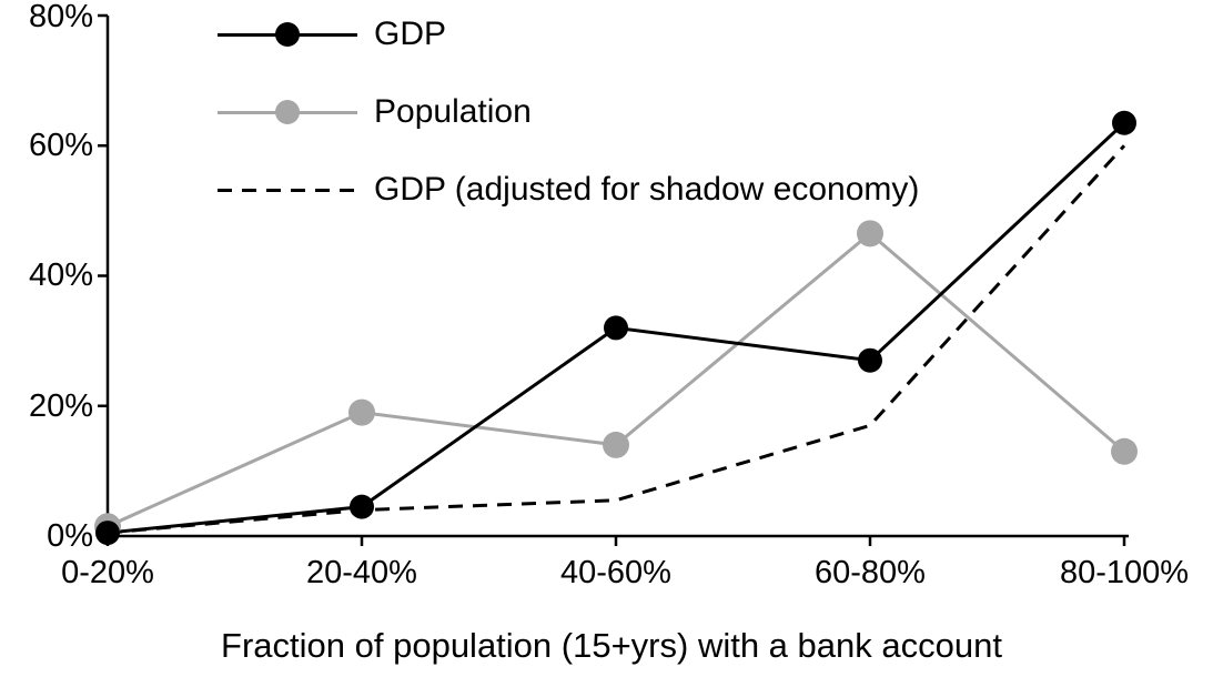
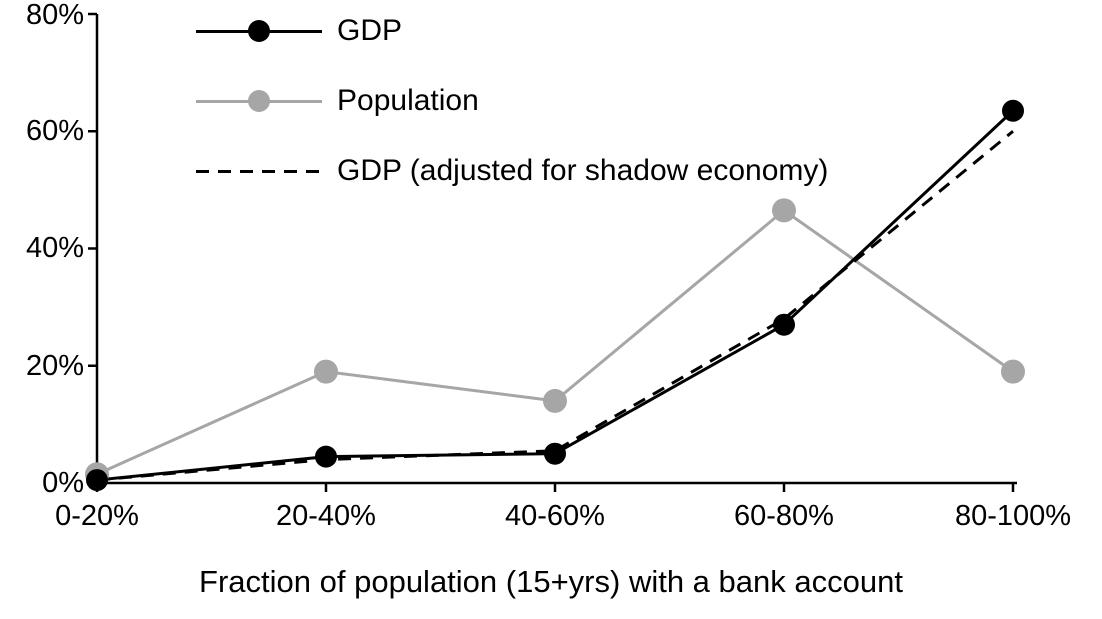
GDP/40-60%: 32% -> 5%
GDP (adjusted for shadow economy)/60-80%: 17% -> 28%
Population/80-100%: 13% -> 19%
